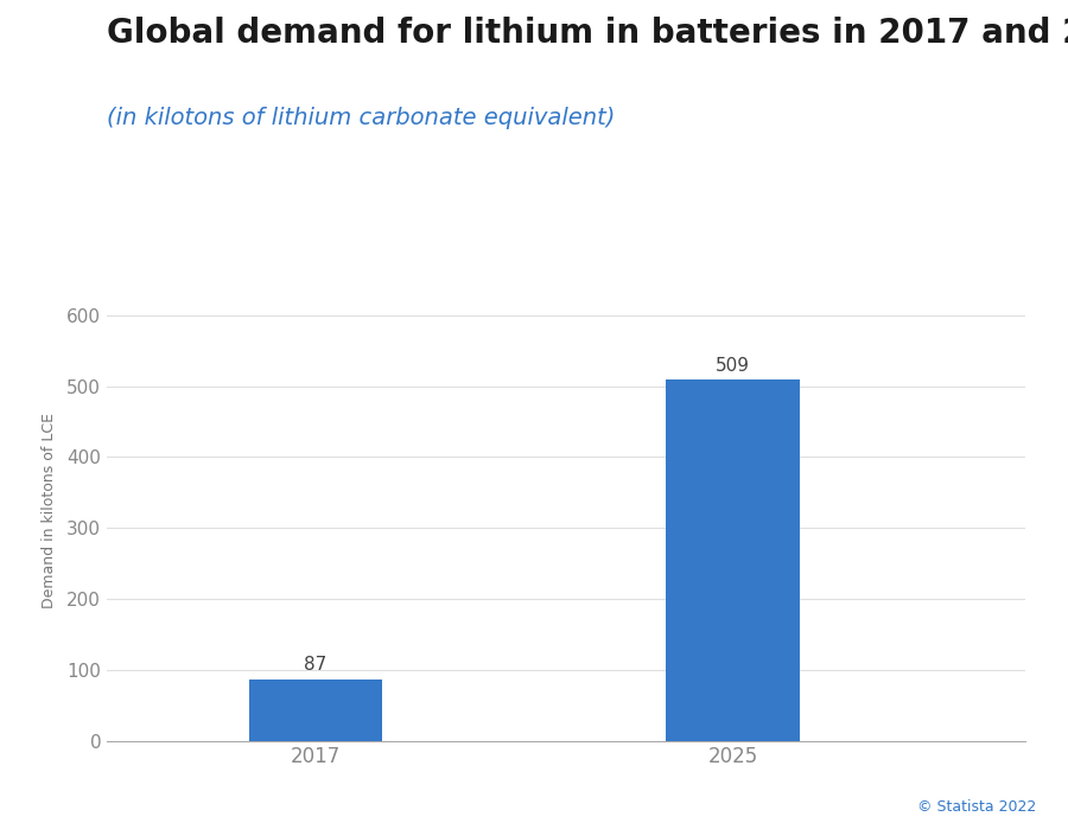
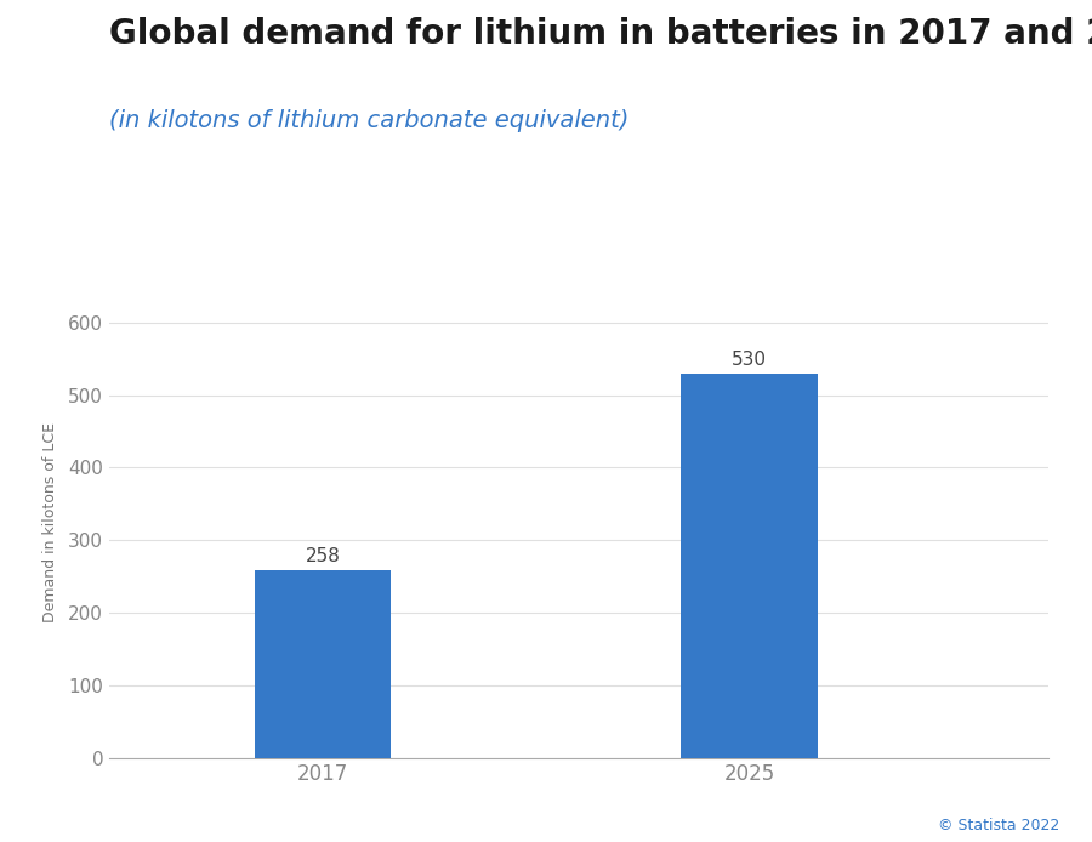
2017: 87 -> 258
2025: 509 -> 530
